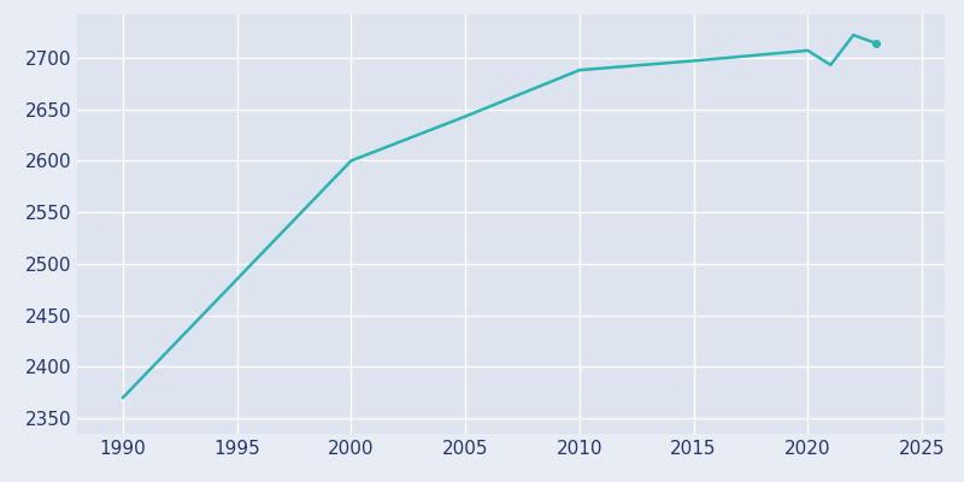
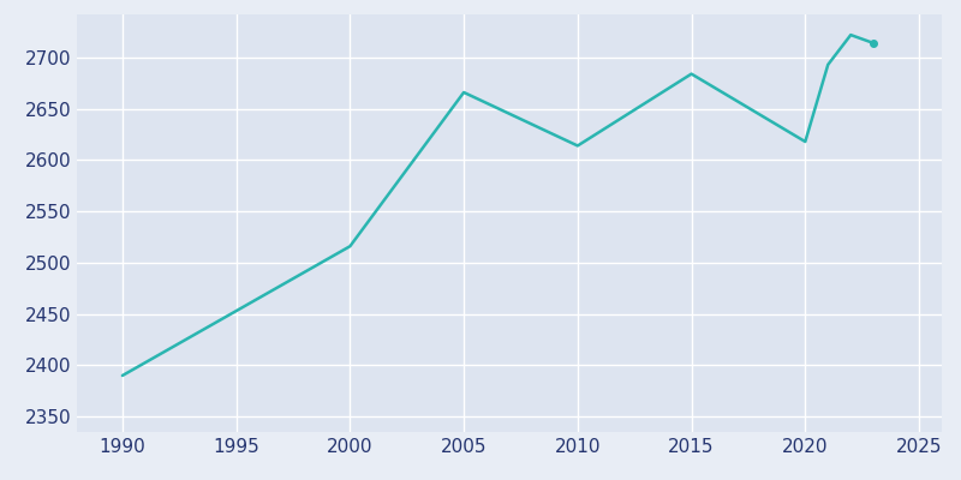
1990: 2370 -> 2390
2000: 2600 -> 2516
2005: 2643 -> 2666
2010: 2688 -> 2614
2015: 2697 -> 2684
2020: 2707 -> 2618
